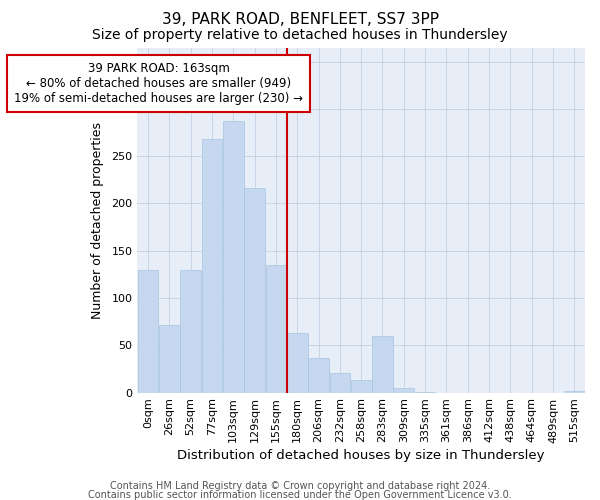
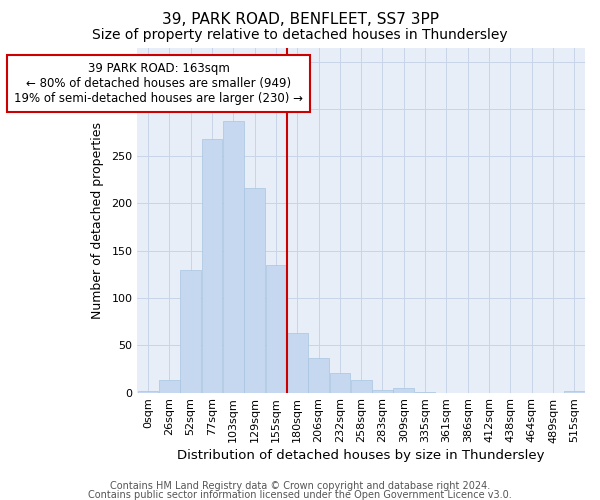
0sqm: 130 -> 2
26sqm: 72 -> 13
283sqm: 60 -> 3
